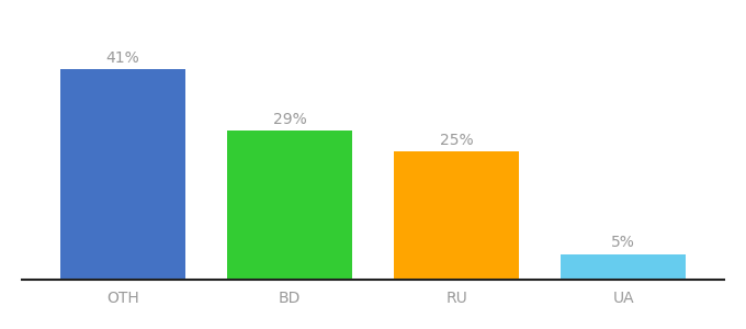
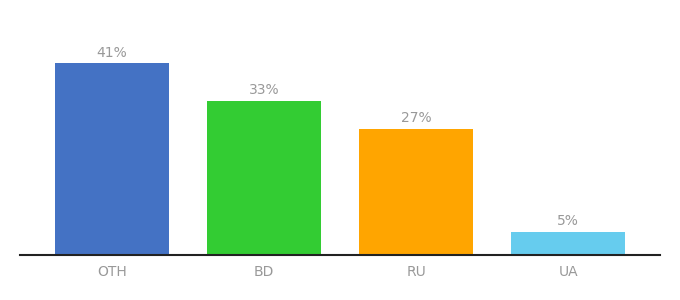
BD: 29% -> 33%
RU: 25% -> 27%
